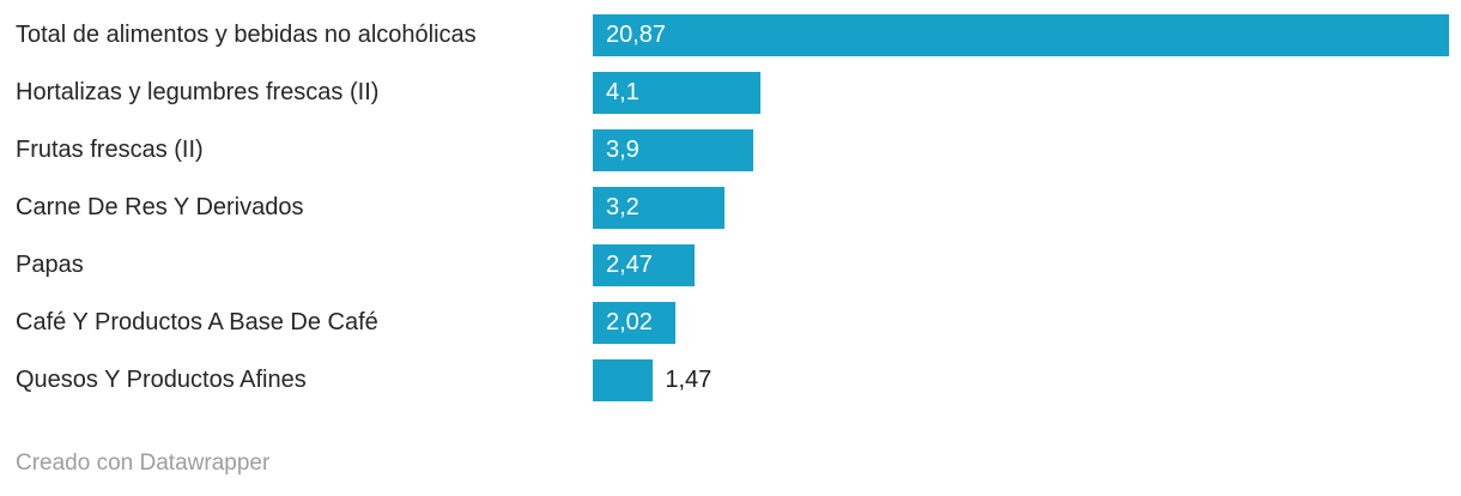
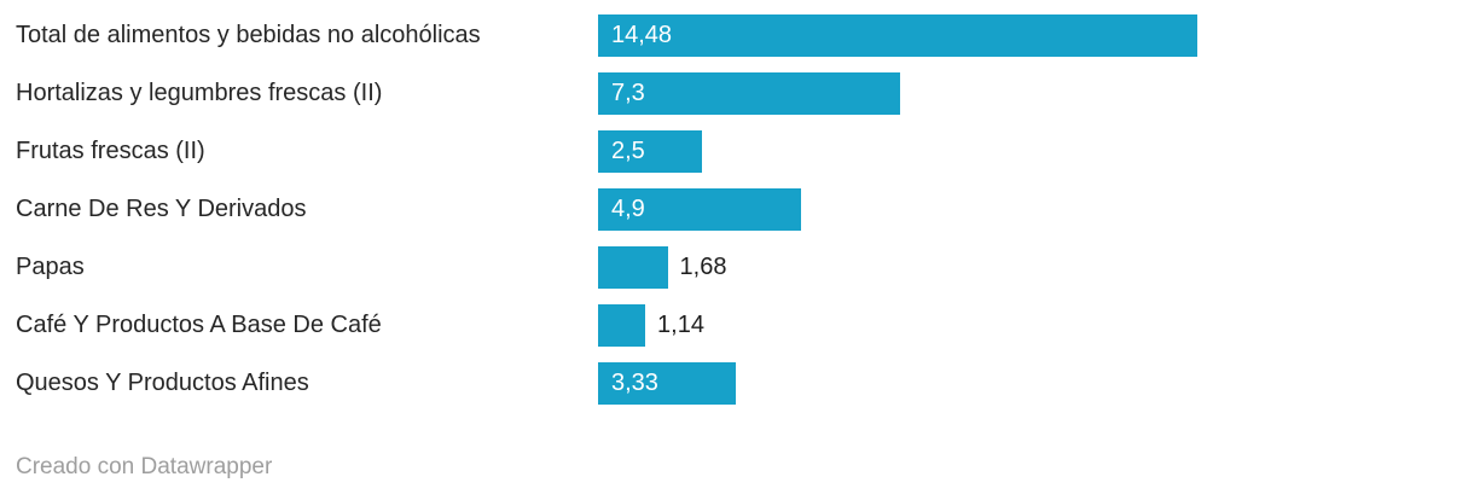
Total de alimentos y bebidas no alcohólicas: 20,87 -> 14,48
Hortalizas y legumbres frescas (II): 4,1 -> 7,3
Frutas frescas (II): 3,9 -> 2,5
Carne De Res Y Derivados: 3,2 -> 4,9
Papas: 2,47 -> 1,68
Café Y Productos A Base De Café: 2,02 -> 1,14
Quesos Y Productos Afines: 1,47 -> 3,33
